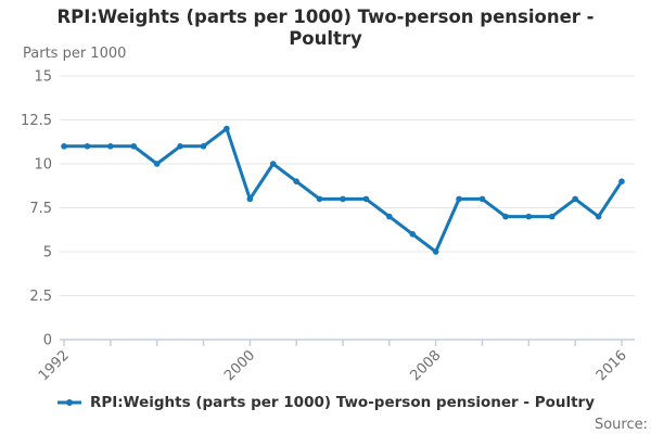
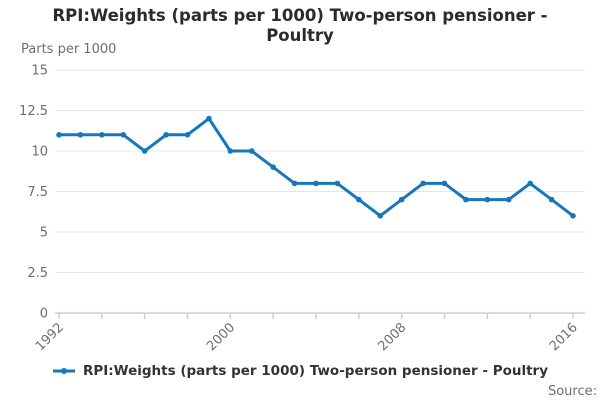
2000: 8 -> 10
2008: 5 -> 7
2016: 9 -> 6
